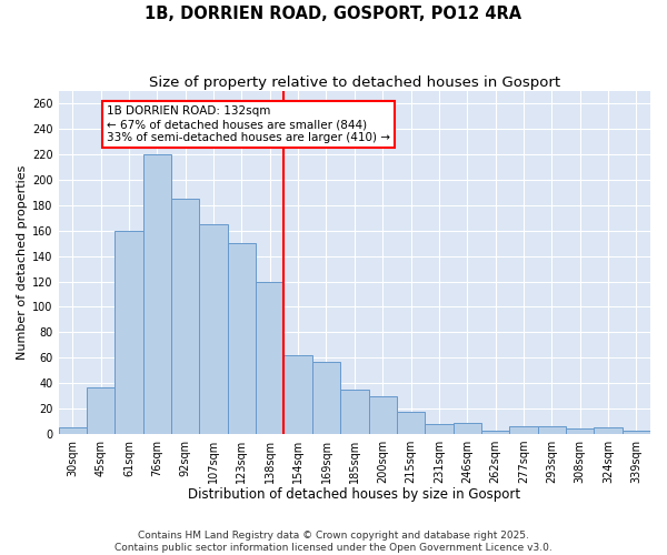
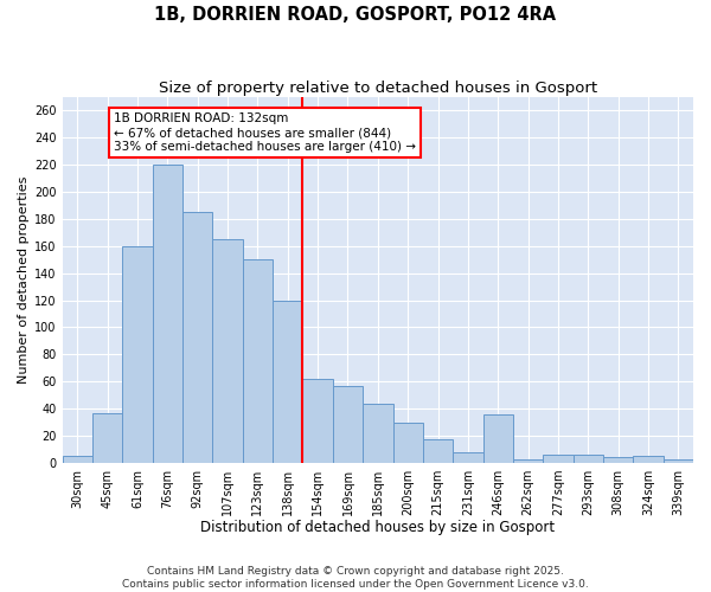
185sqm: 35 -> 44
246sqm: 9 -> 36
